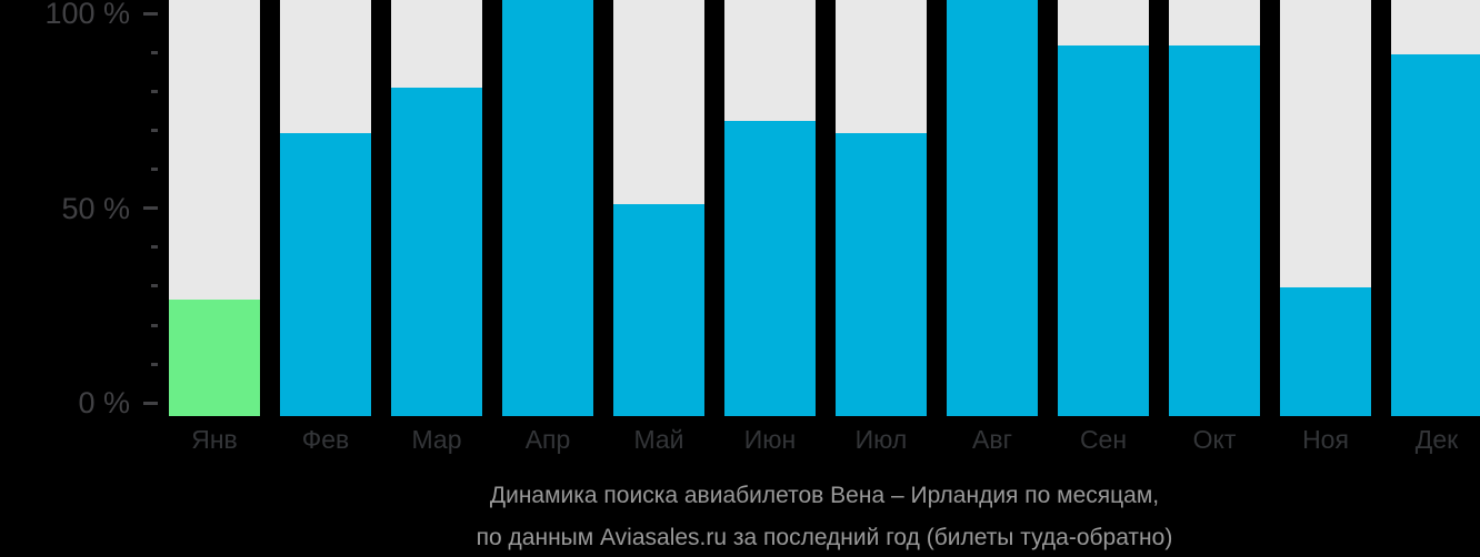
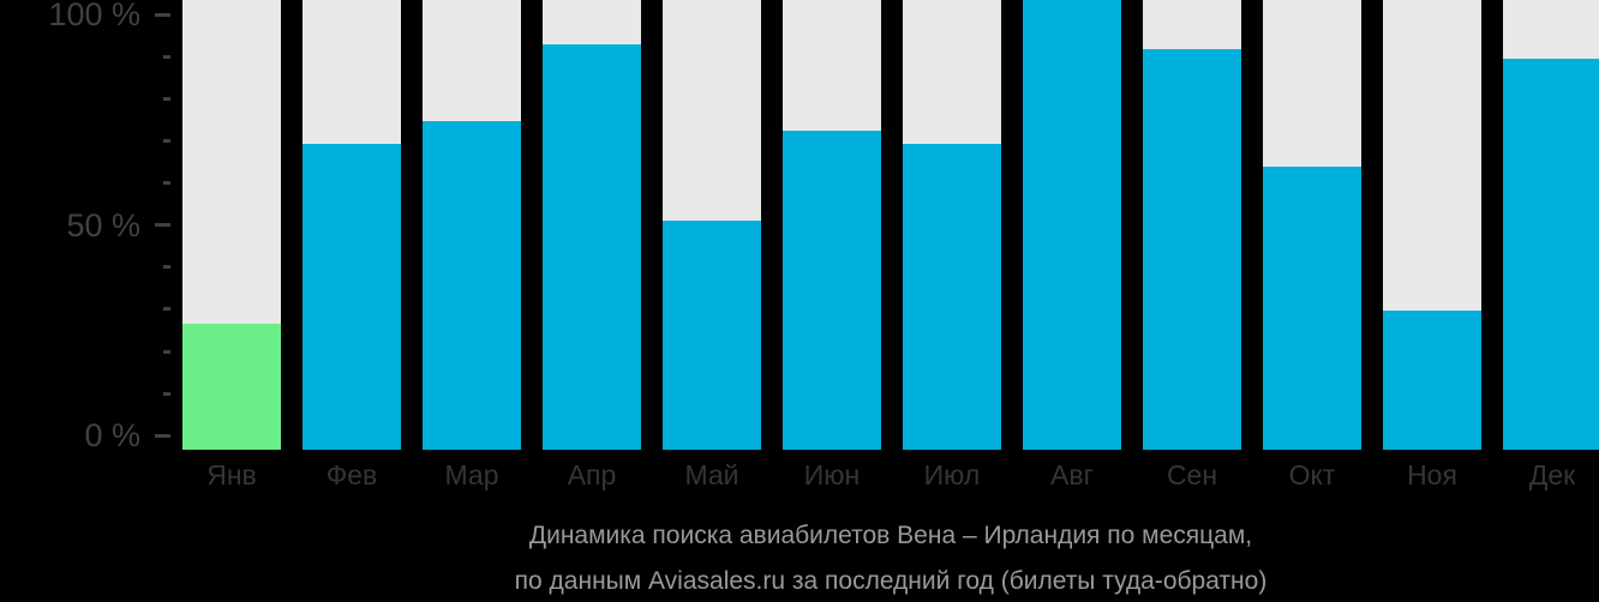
Мар: 79% -> 73%
Апр: 100% -> 90%
Окт: 89% -> 63%
